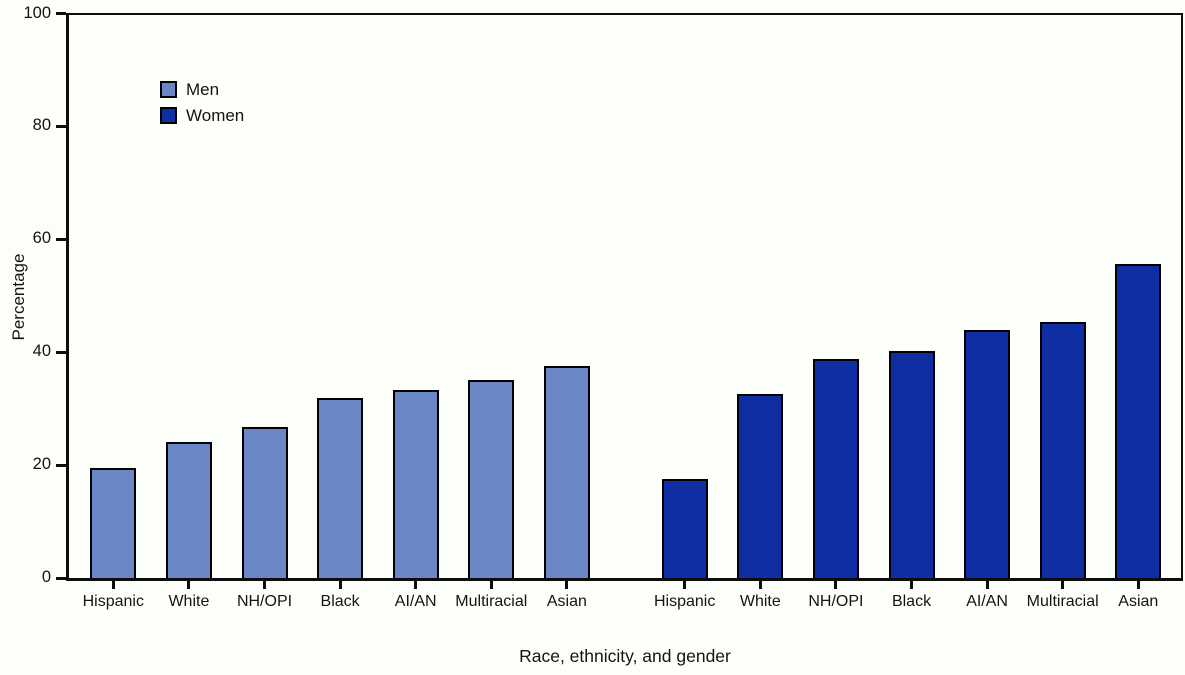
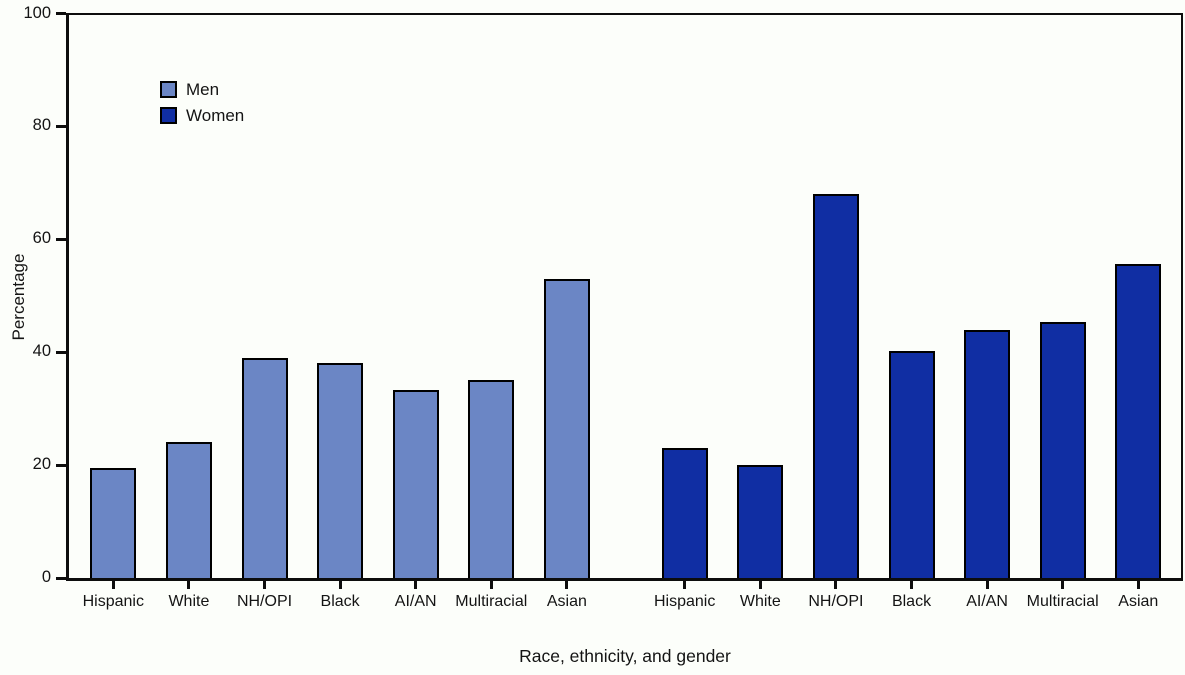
Women/Hispanic: 18 -> 23
Women/White: 33 -> 20
Men/NH/OPI: 27 -> 39
Women/NH/OPI: 39 -> 68
Men/Black: 32 -> 38
Men/Asian: 38 -> 53
